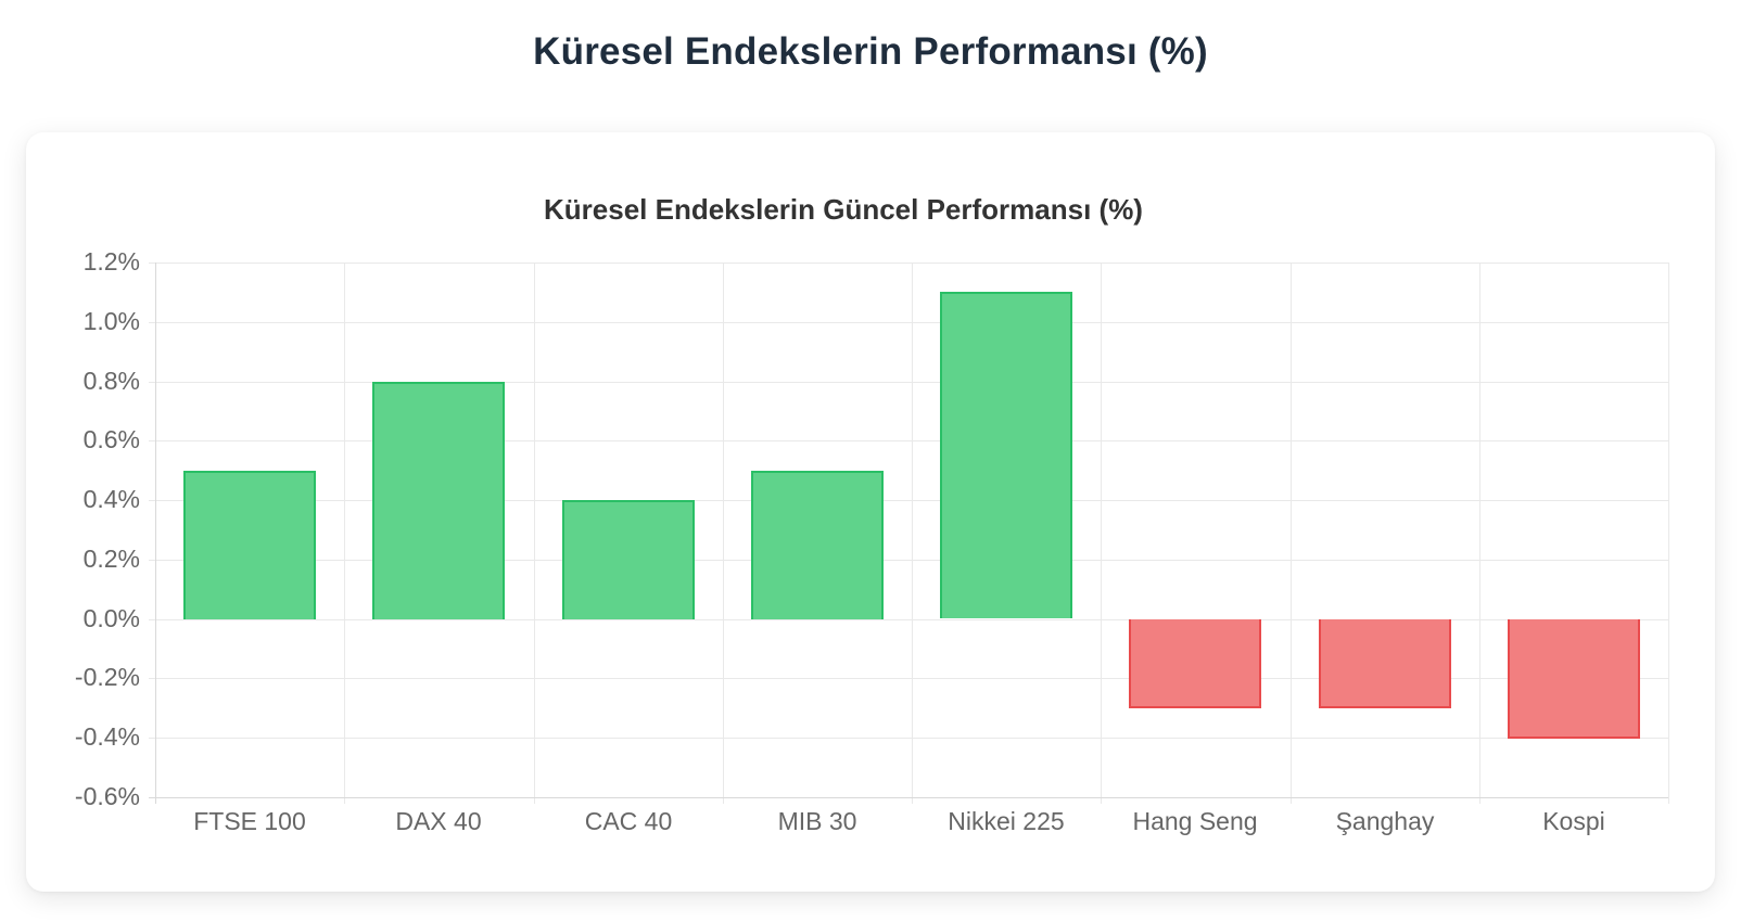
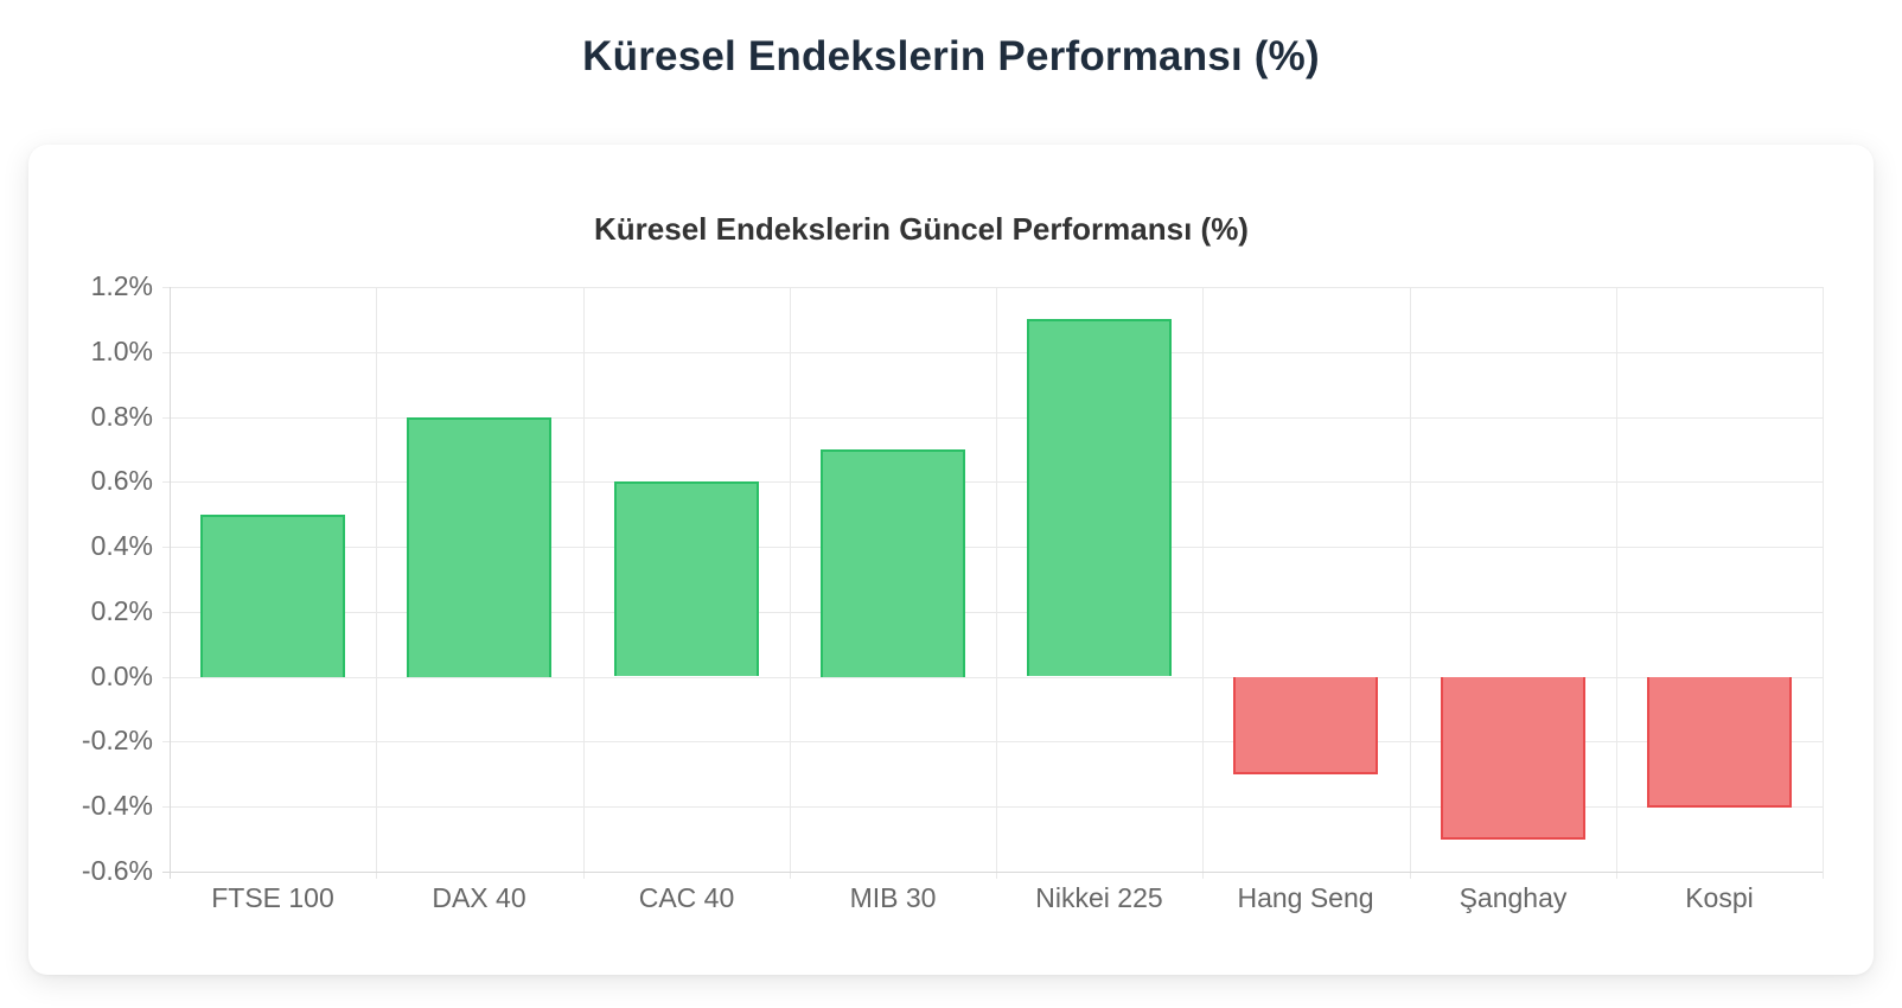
CAC 40: 0.4% -> 0.6%
MIB 30: 0.5% -> 0.7%
Şanghay: -0.3% -> -0.5%
